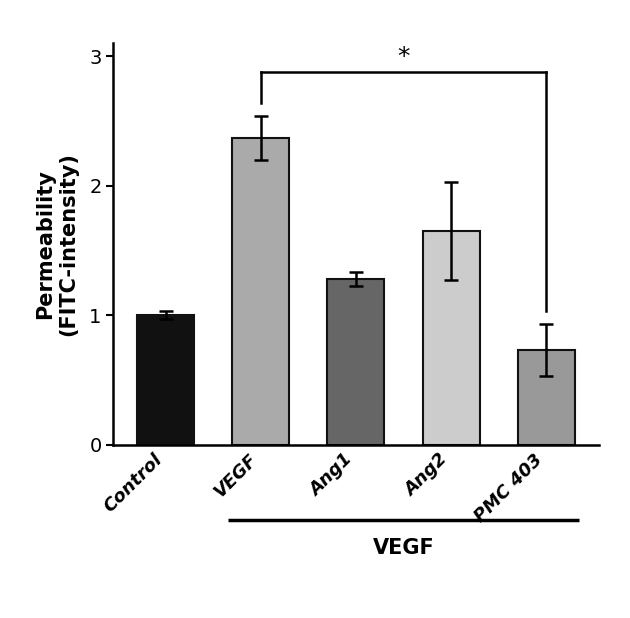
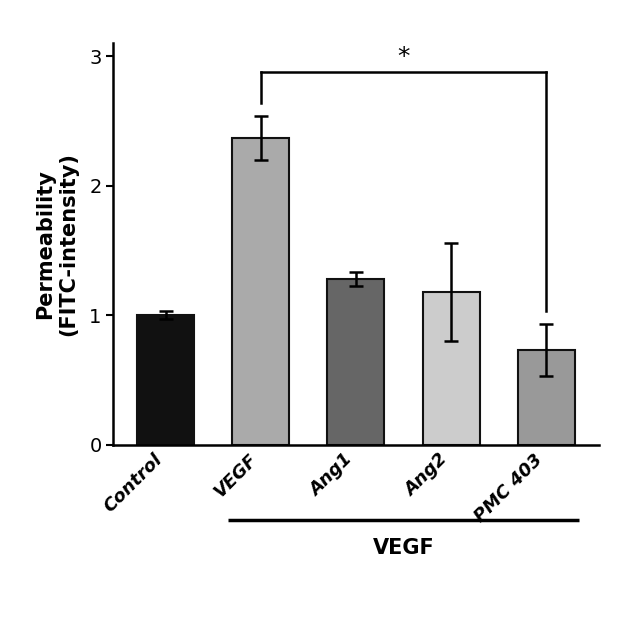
Ang2: 1.65 -> 1.18
